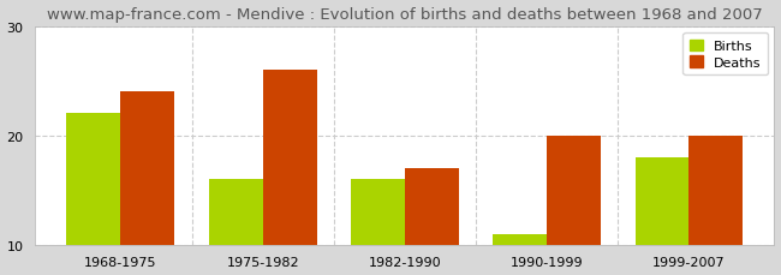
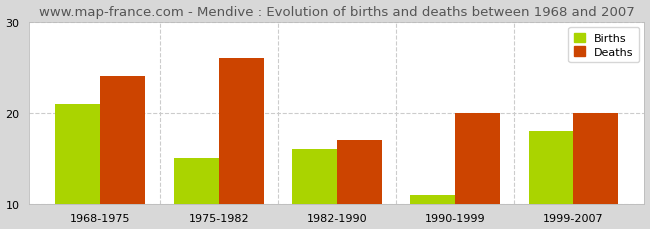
Births/1968-1975: 22 -> 21
Births/1975-1982: 16 -> 15
